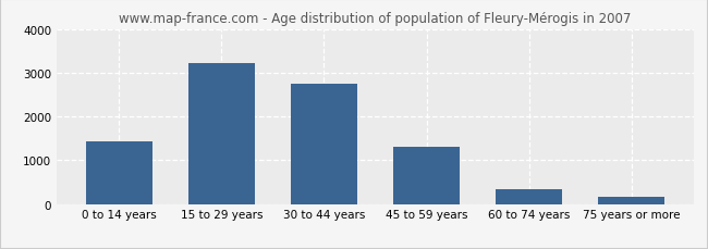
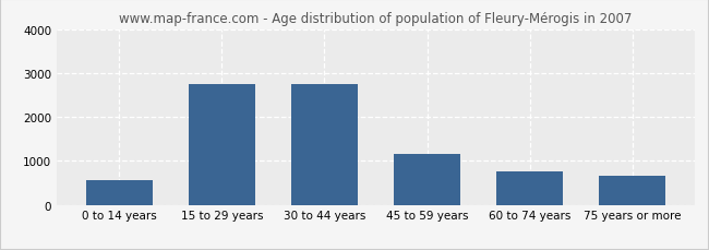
0 to 14 years: 1440 -> 550
15 to 29 years: 3220 -> 2750
45 to 59 years: 1300 -> 1150
60 to 74 years: 340 -> 750
75 years or more: 170 -> 650
